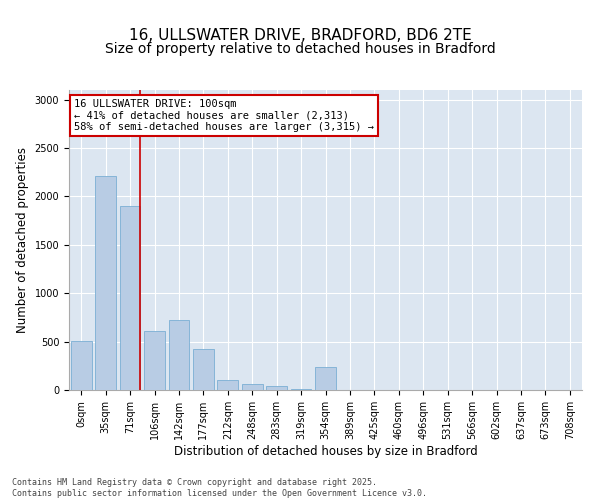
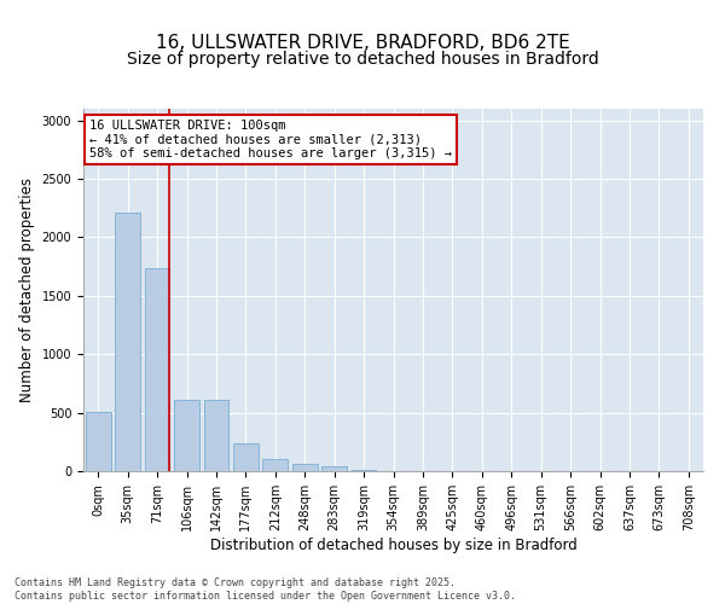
71sqm: 1900 -> 1740
142sqm: 720 -> 610
177sqm: 420 -> 240
354sqm: 240 -> 0
